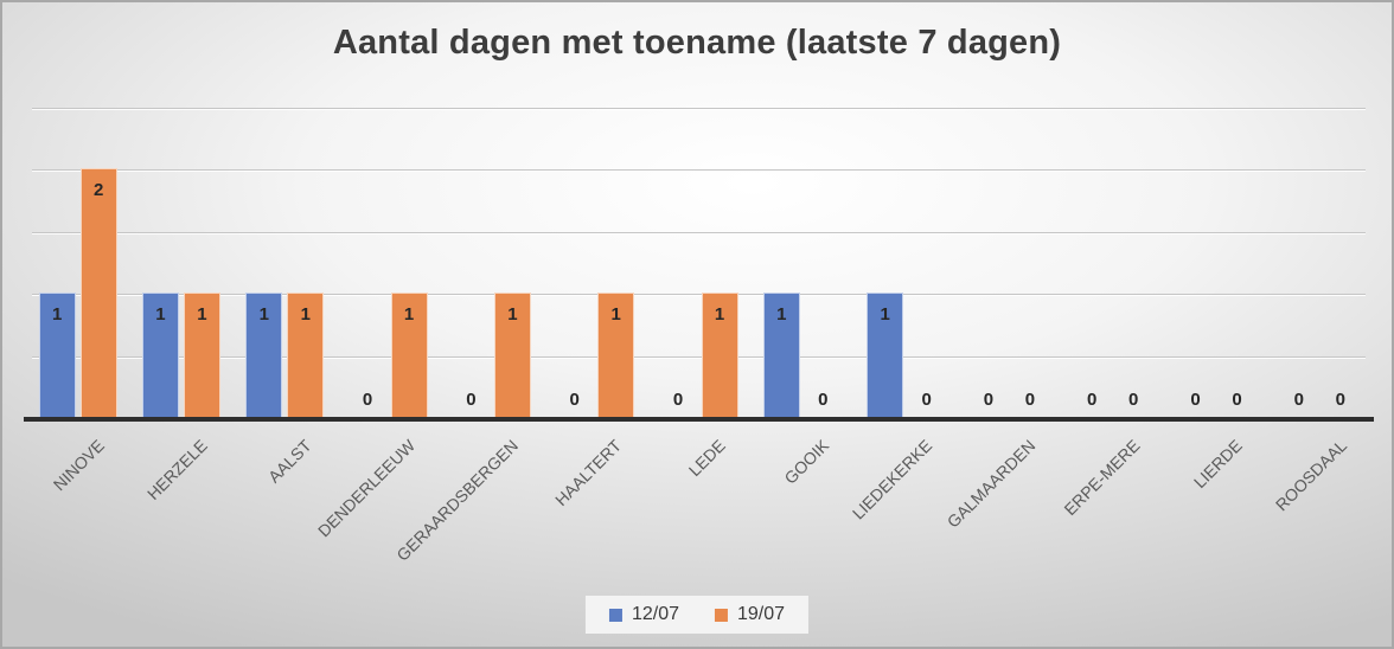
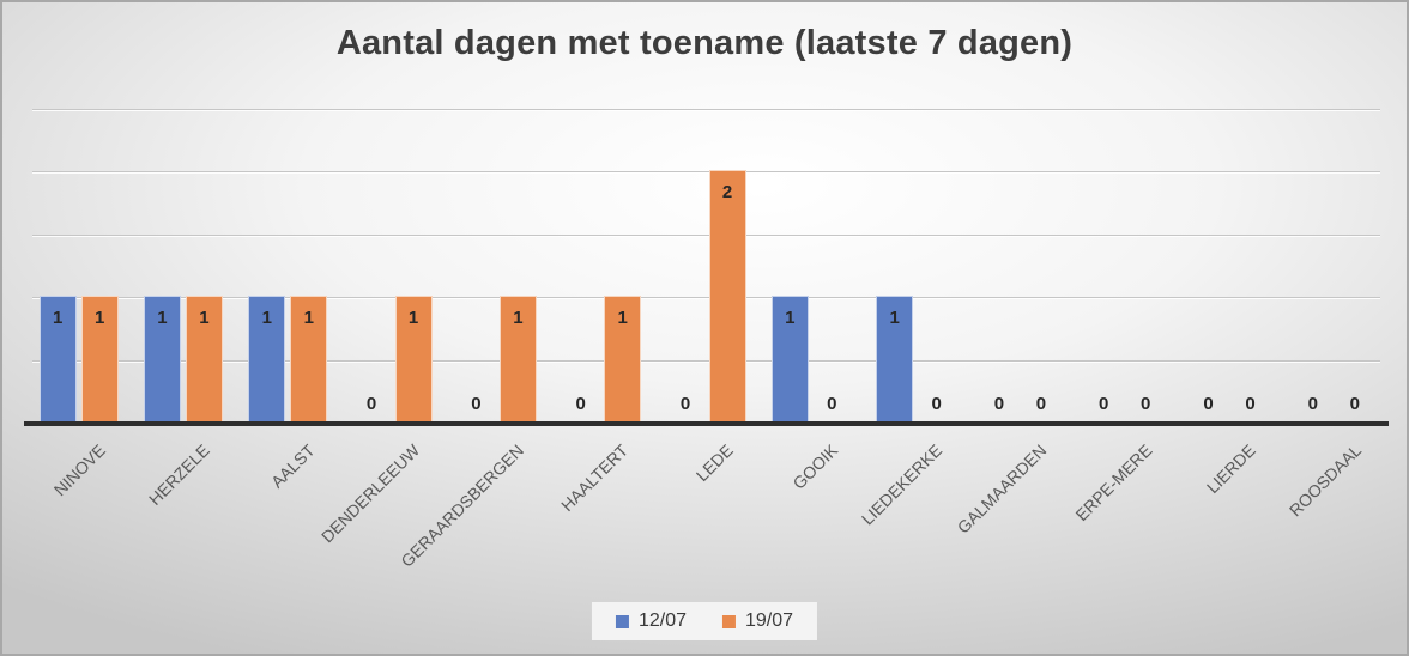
19/07/NINOVE: 2 -> 1
19/07/LEDE: 1 -> 2
